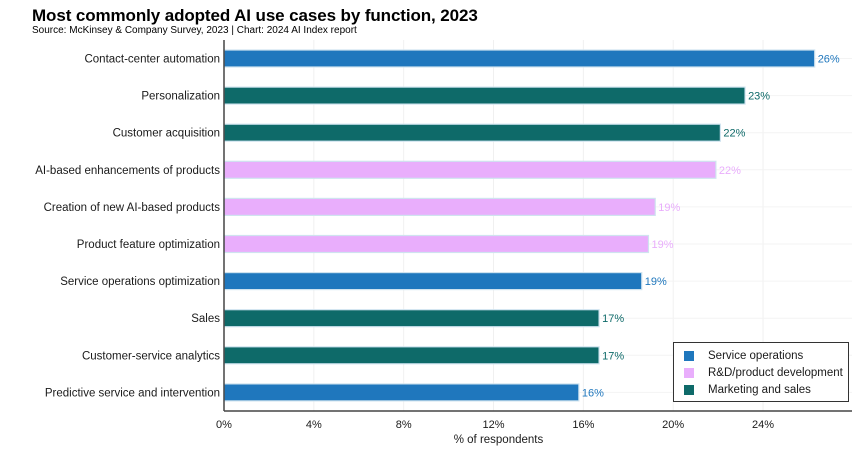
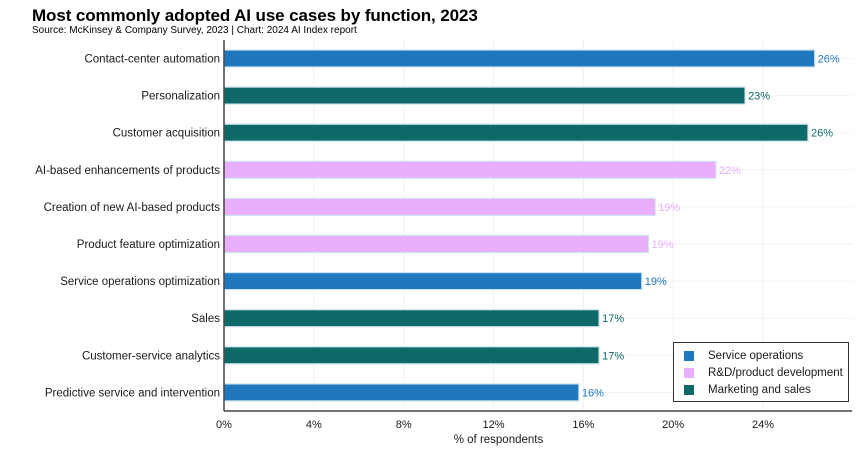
Customer acquisition: 22% -> 26%
